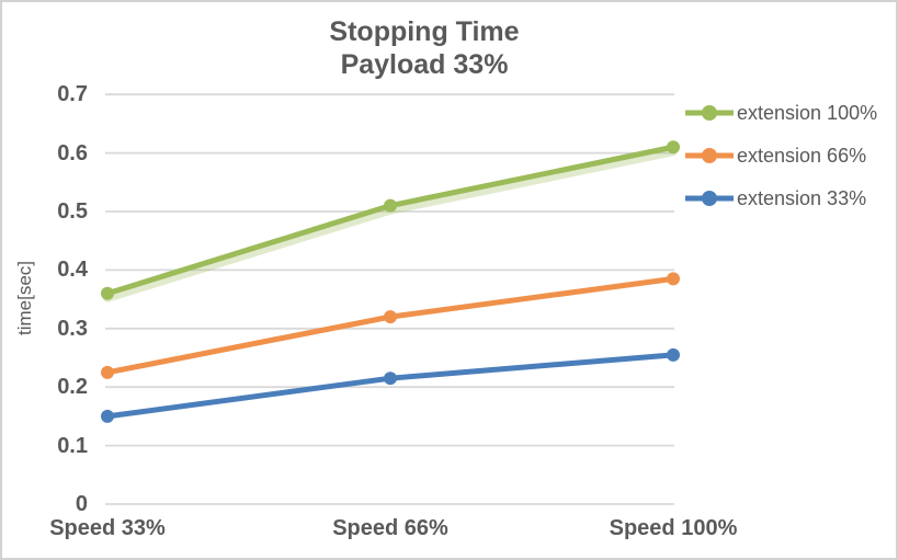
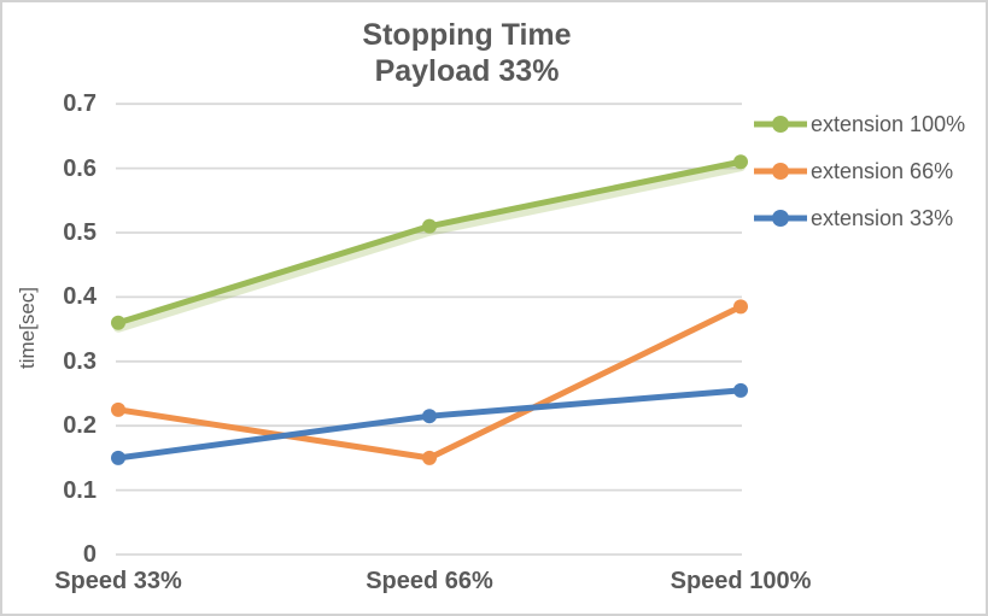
extension 66%/Speed 66%: 0.32 -> 0.15
